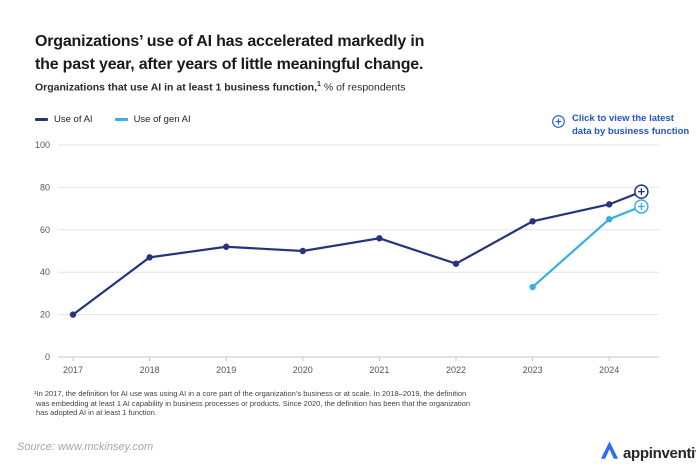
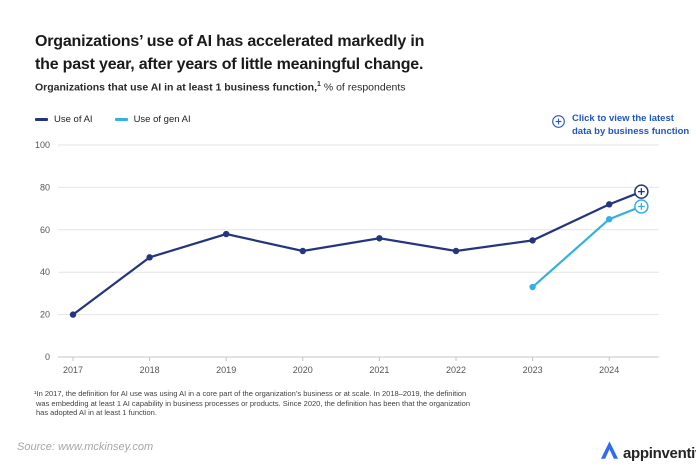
Use of AI/2019: 52 -> 58
Use of AI/2022: 44 -> 50
Use of AI/2023: 64 -> 55
